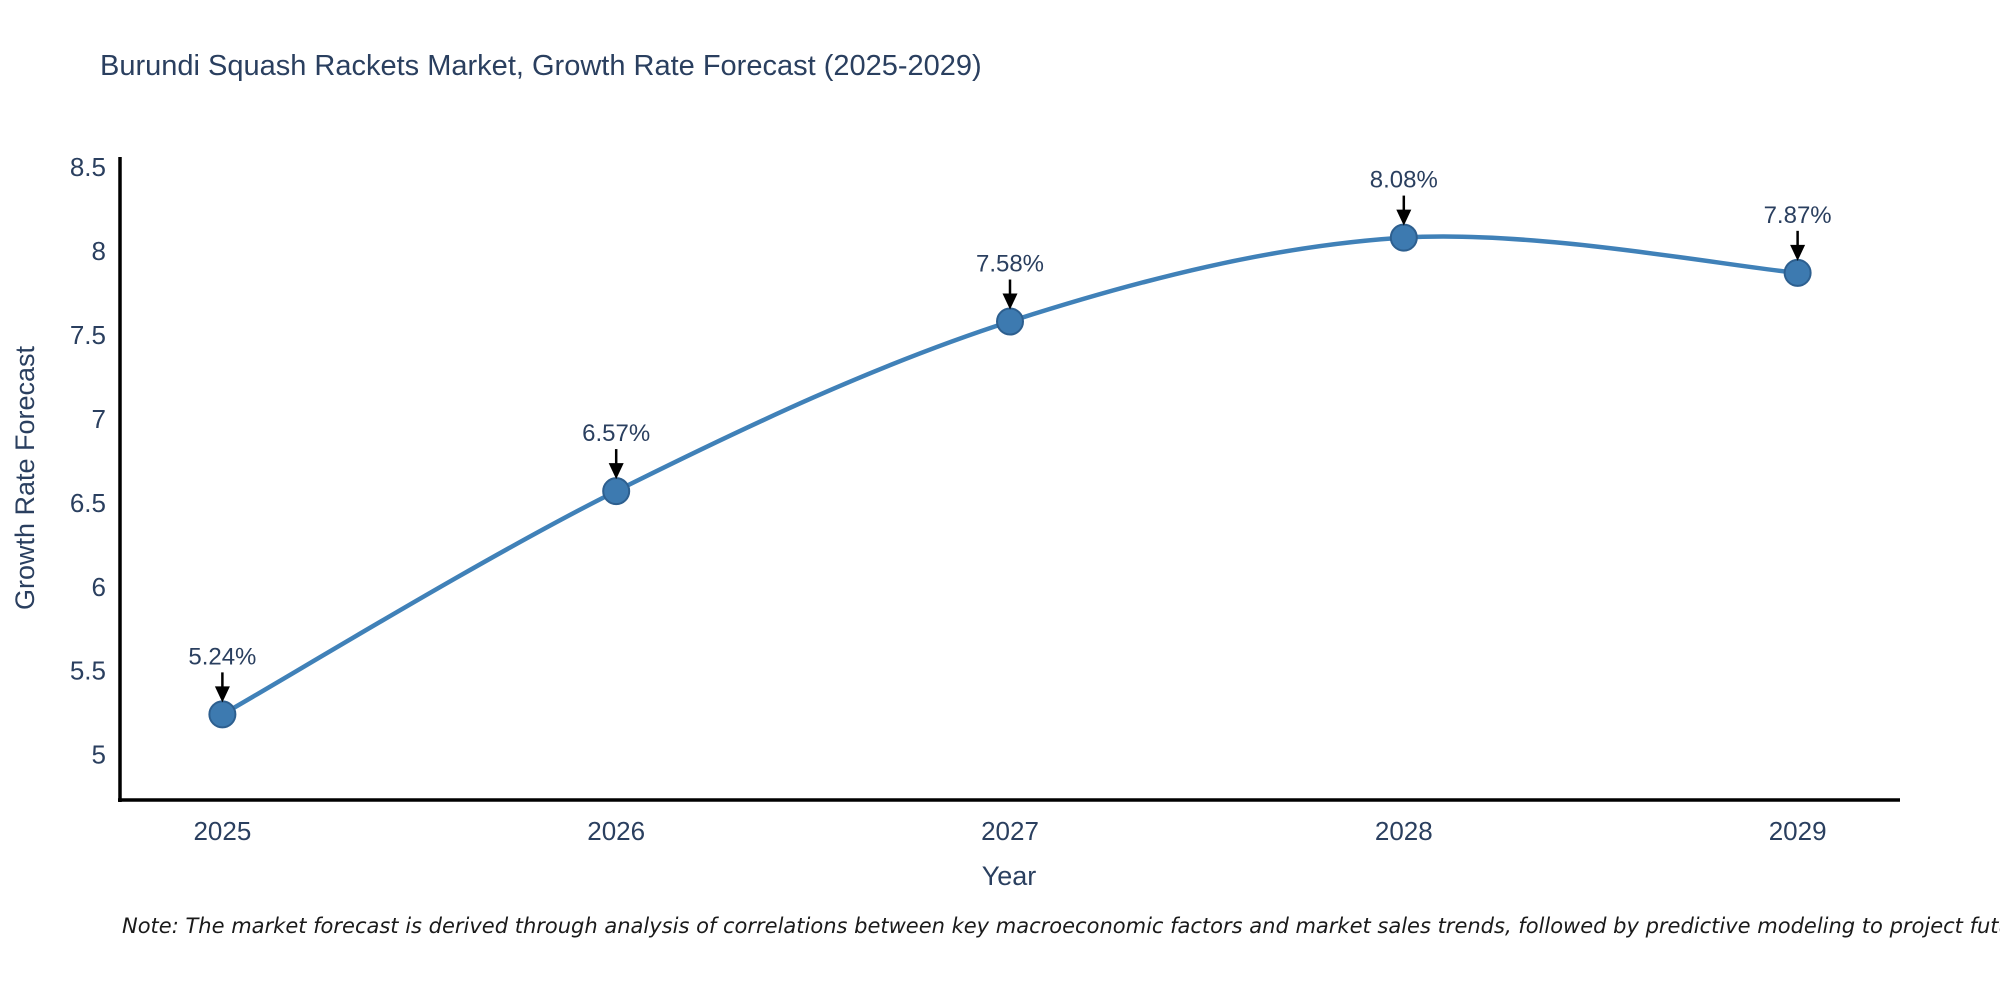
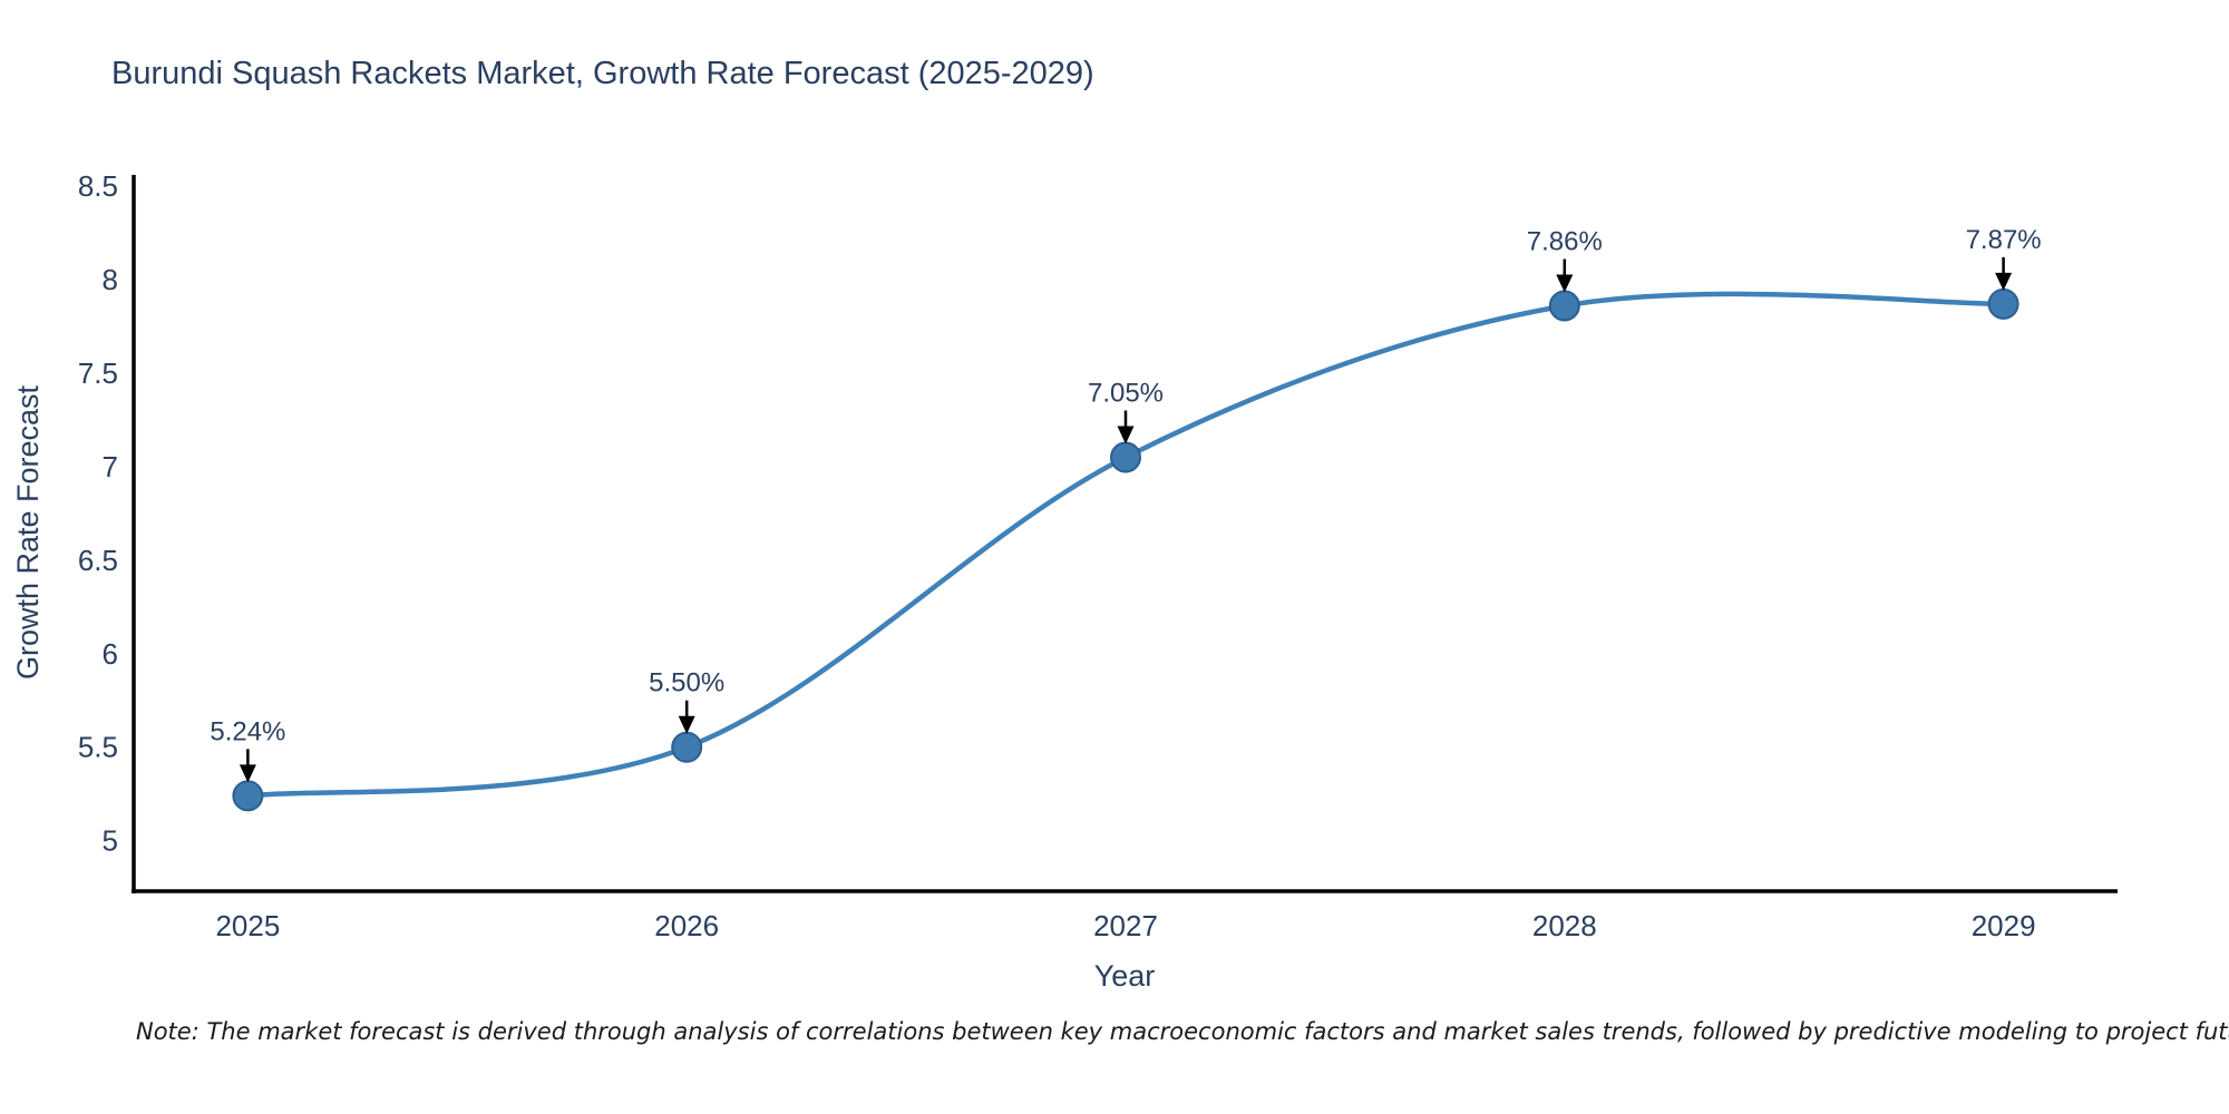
2026: 6.57% -> 5.50%
2027: 7.58% -> 7.05%
2028: 8.08% -> 7.86%
